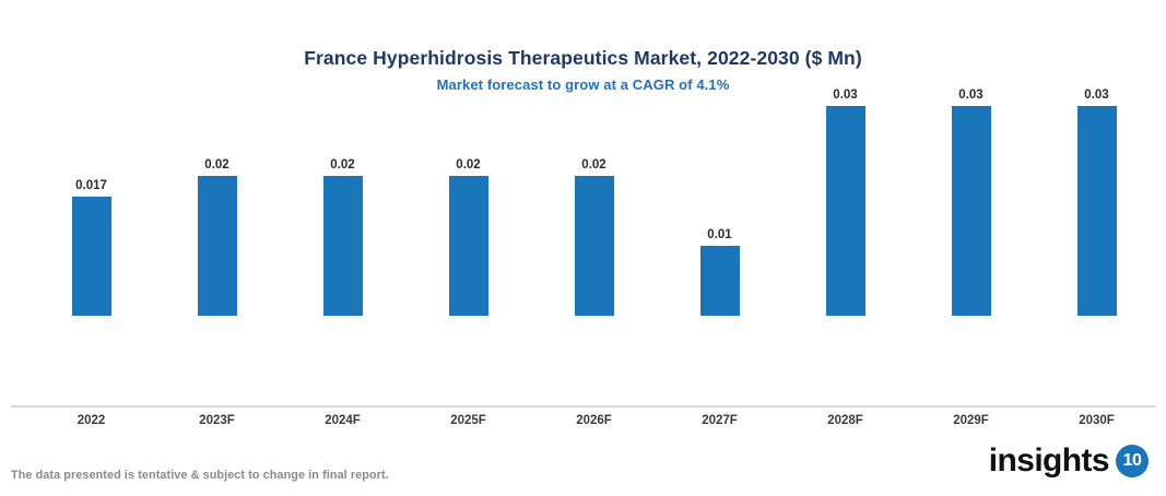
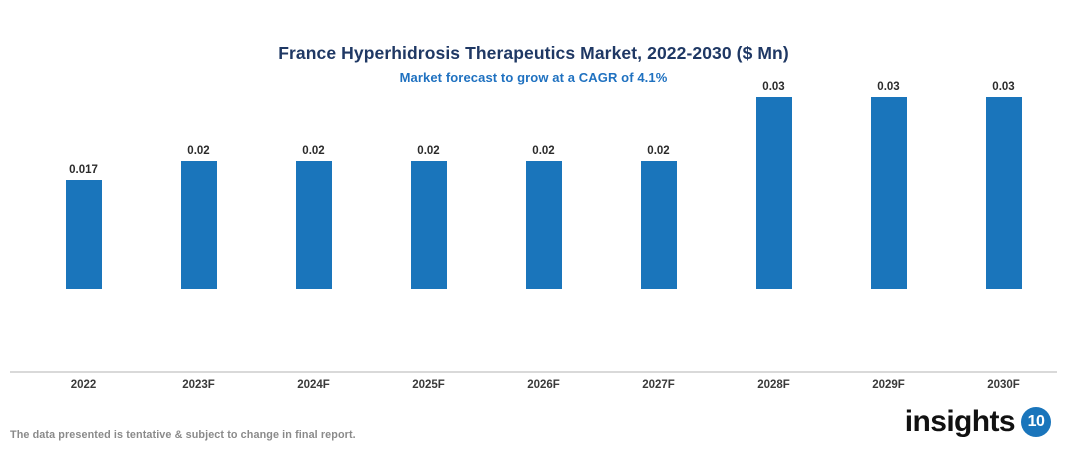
2027F: 0.01 -> 0.02
